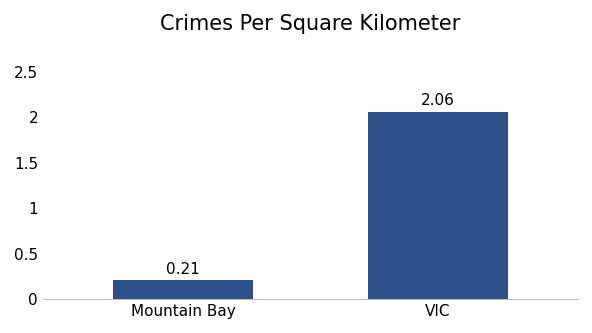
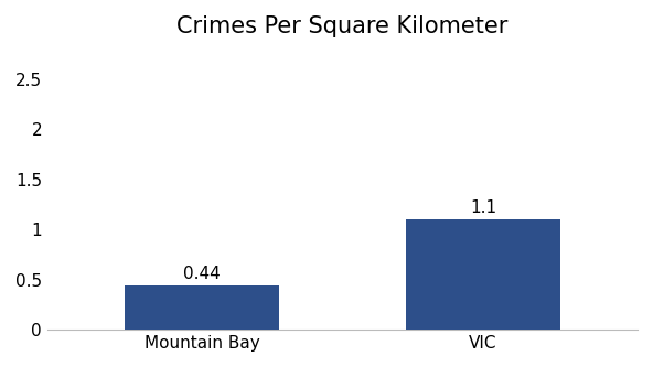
Mountain Bay: 0.21 -> 0.44
VIC: 2.06 -> 1.1
